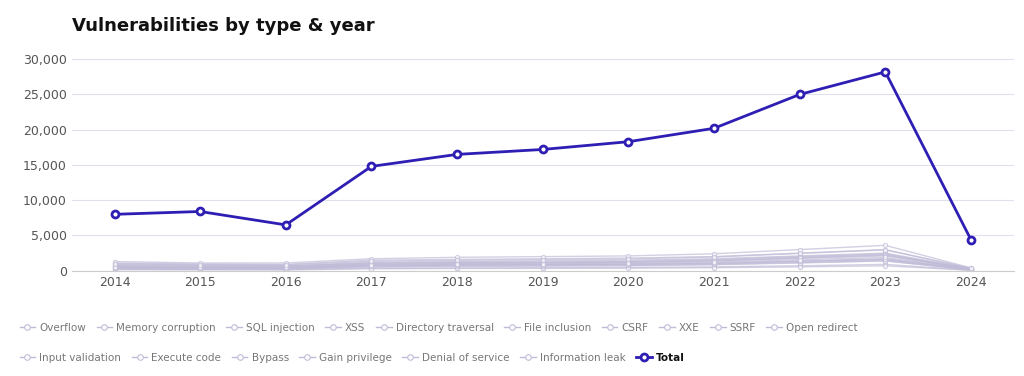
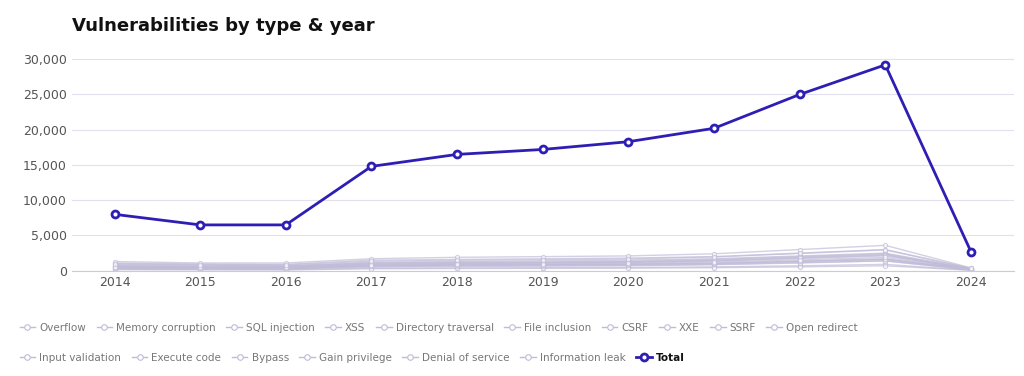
Total/2015: 8,400 -> 6,500
Total/2023: 28,200 -> 29,200
Total/2024: 4,400 -> 2,700
